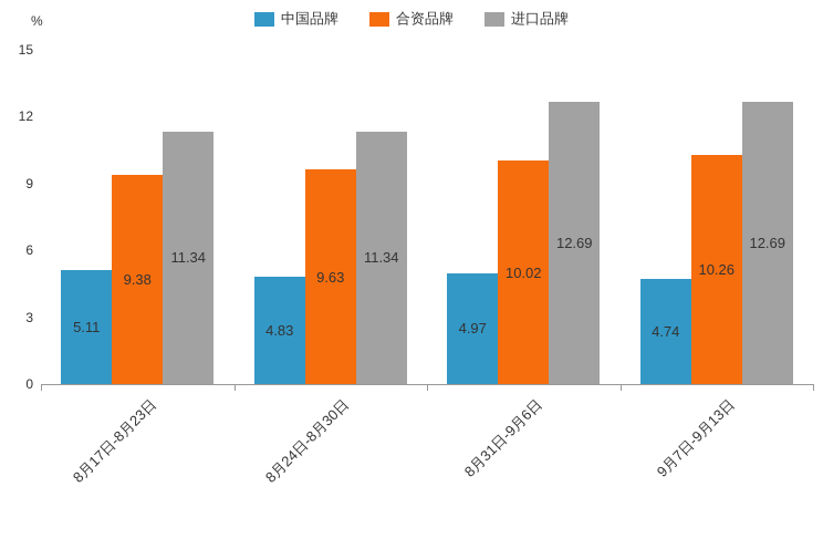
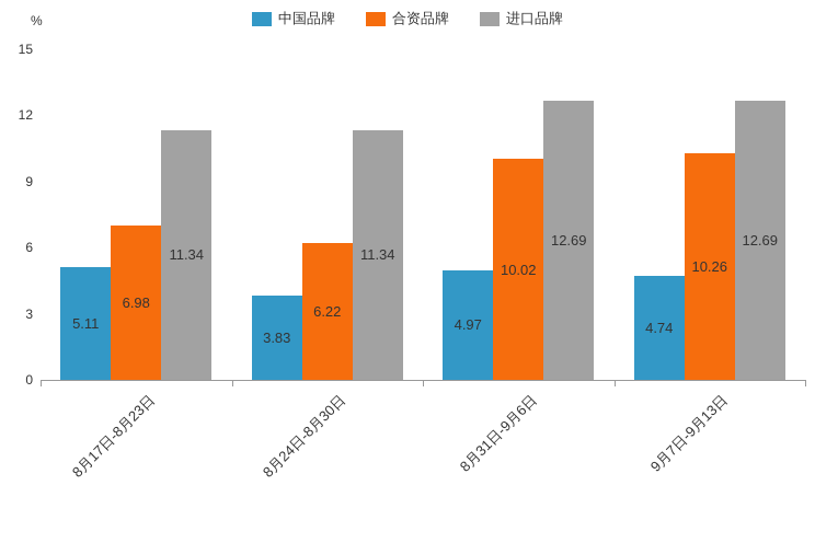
合资品牌/8月17日-8月23日: 9.38 -> 6.98
中国品牌/8月24日-8月30日: 4.83 -> 3.83
合资品牌/8月24日-8月30日: 9.63 -> 6.22
